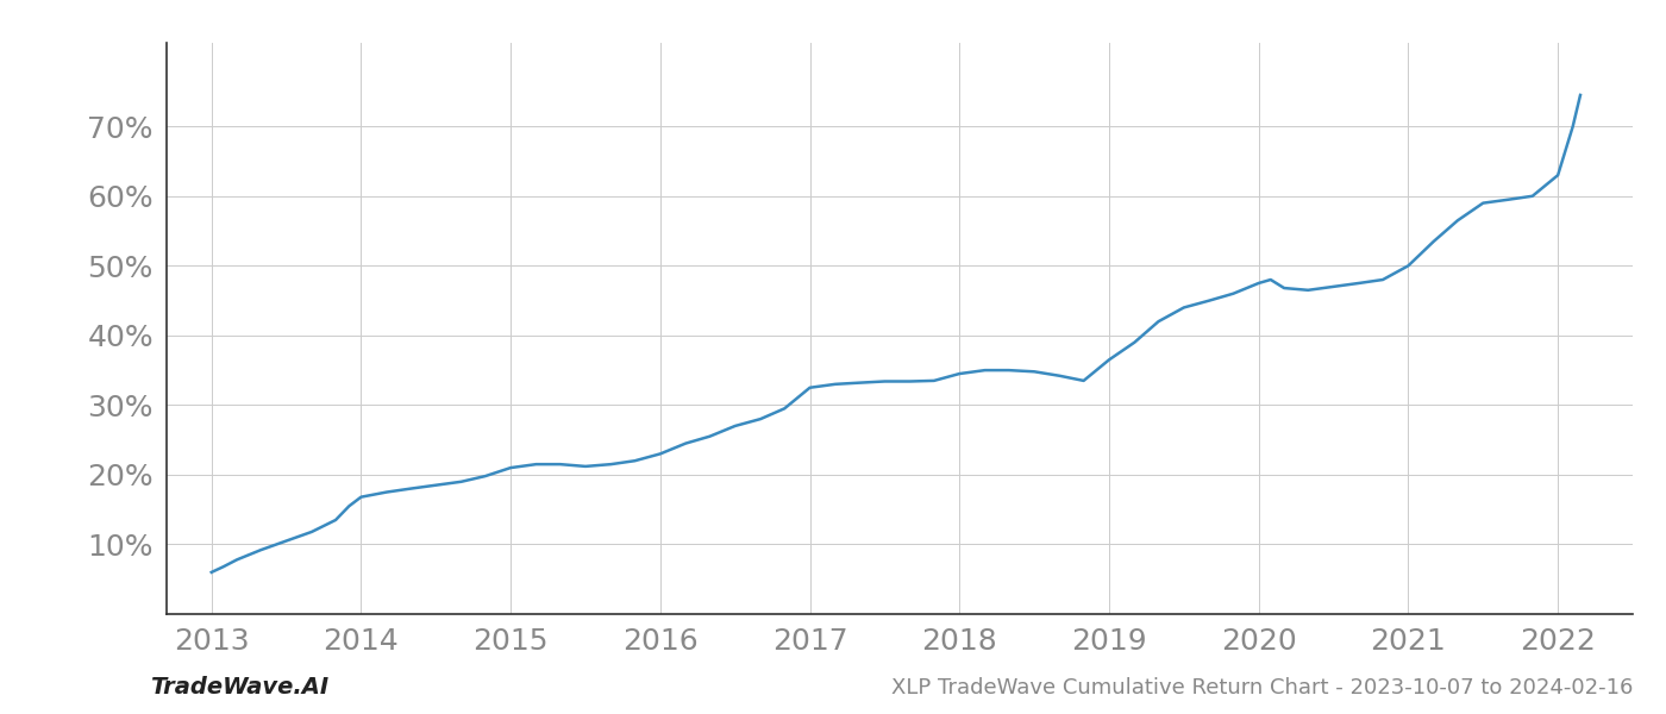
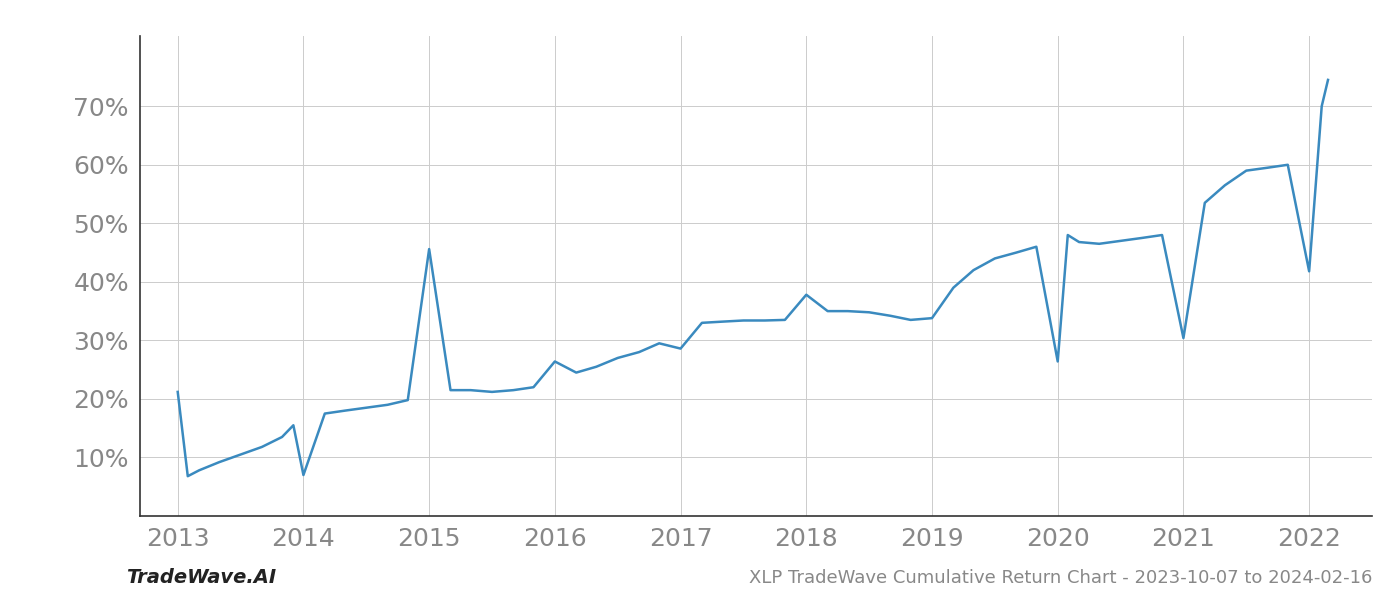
2013: 6.0% -> 21.2%
2014: 16.8% -> 7.0%
2015: 21.0% -> 45.6%
2016: 23.0% -> 26.4%
2017: 32.5% -> 28.6%
2018: 34.5% -> 37.8%
2019: 36.5% -> 33.8%
2020: 47.5% -> 26.4%
2021: 50.0% -> 30.4%
2022: 63.0% -> 41.8%
